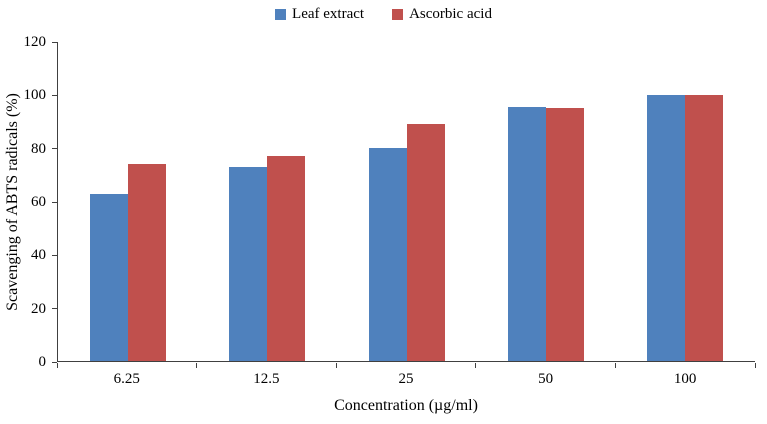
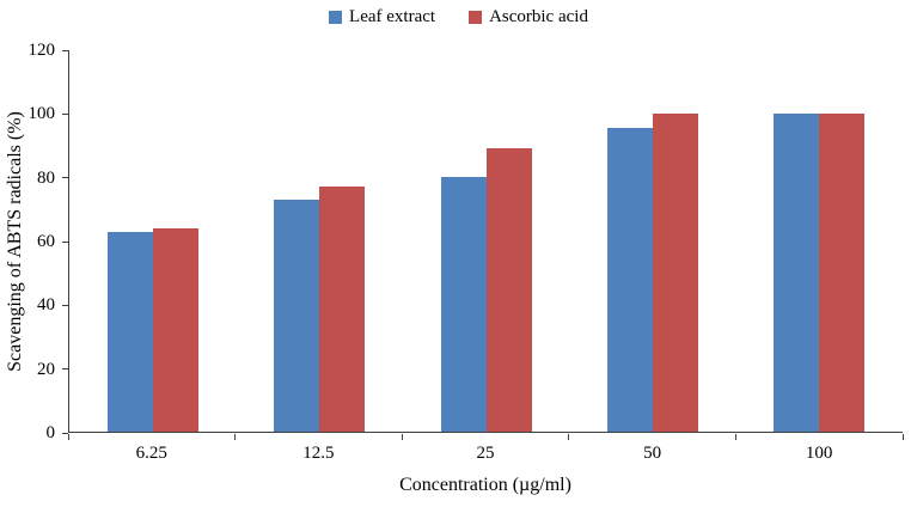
Ascorbic acid/6.25: 74 -> 64
Ascorbic acid/50: 95 -> 100
